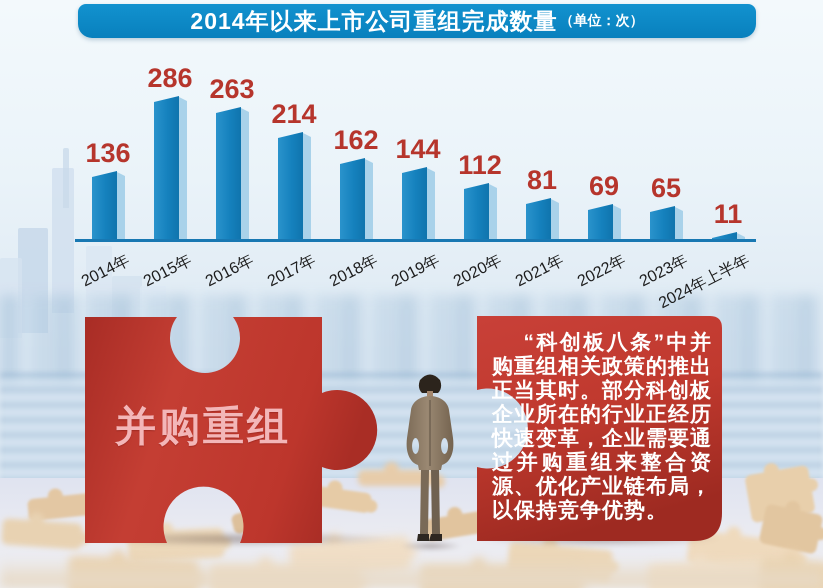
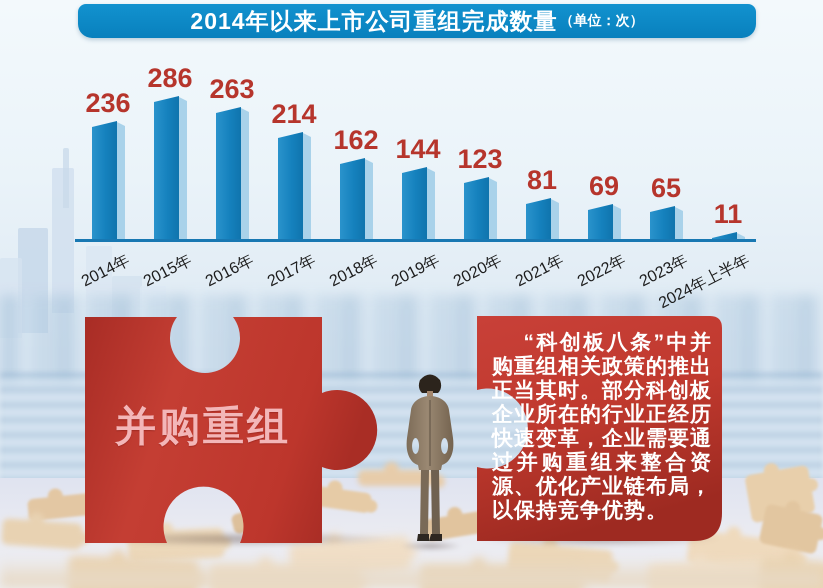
2014年: 136 -> 236
2020年: 112 -> 123
